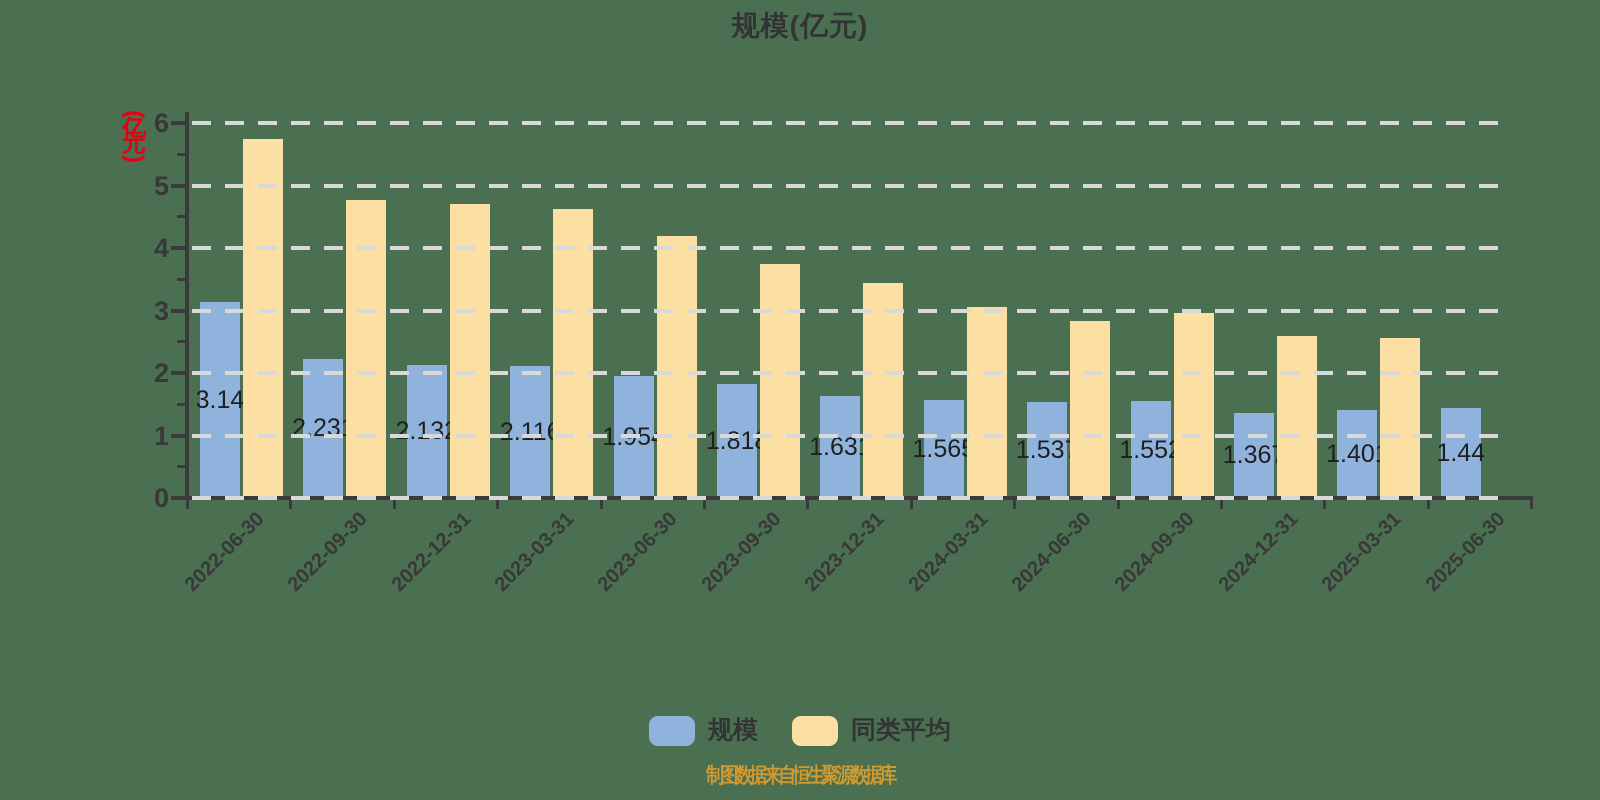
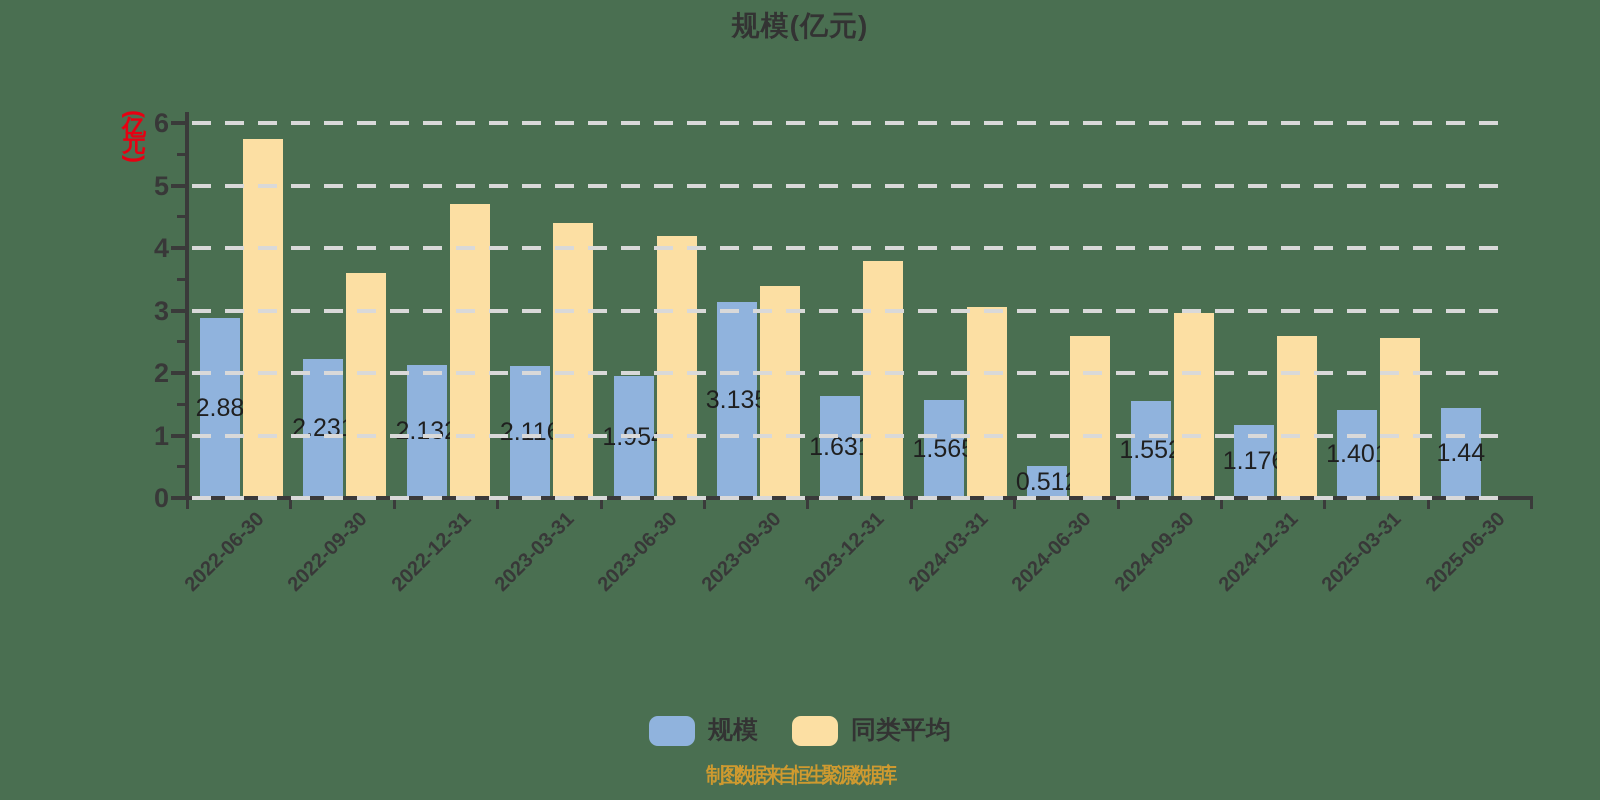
规模/2022-06-30: 3.14 -> 2.88
同类平均/2022-09-30: 4.8 -> 3.6
同类平均/2023-03-31: 4.6 -> 4.4
规模/2023-09-30: 1.818 -> 3.135
同类平均/2023-09-30: 3.7 -> 3.4
同类平均/2023-12-31: 3.4 -> 3.8
规模/2024-06-30: 1.537 -> 0.512
同类平均/2024-06-30: 2.8 -> 2.6
规模/2024-12-31: 1.367 -> 1.176
